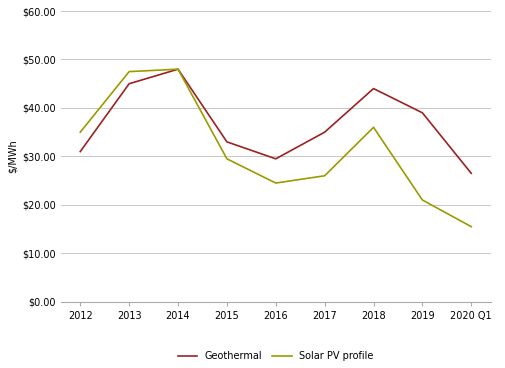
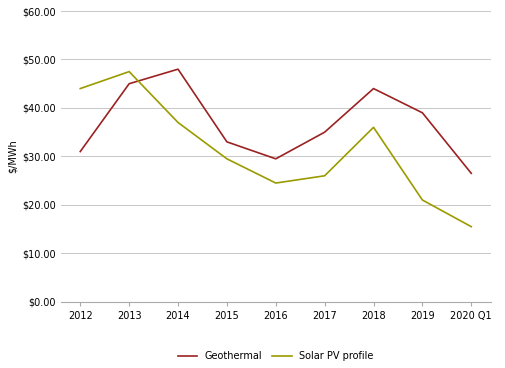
Solar PV profile/2012: $35.0 -> $44.0
Solar PV profile/2014: $48.0 -> $37.0
